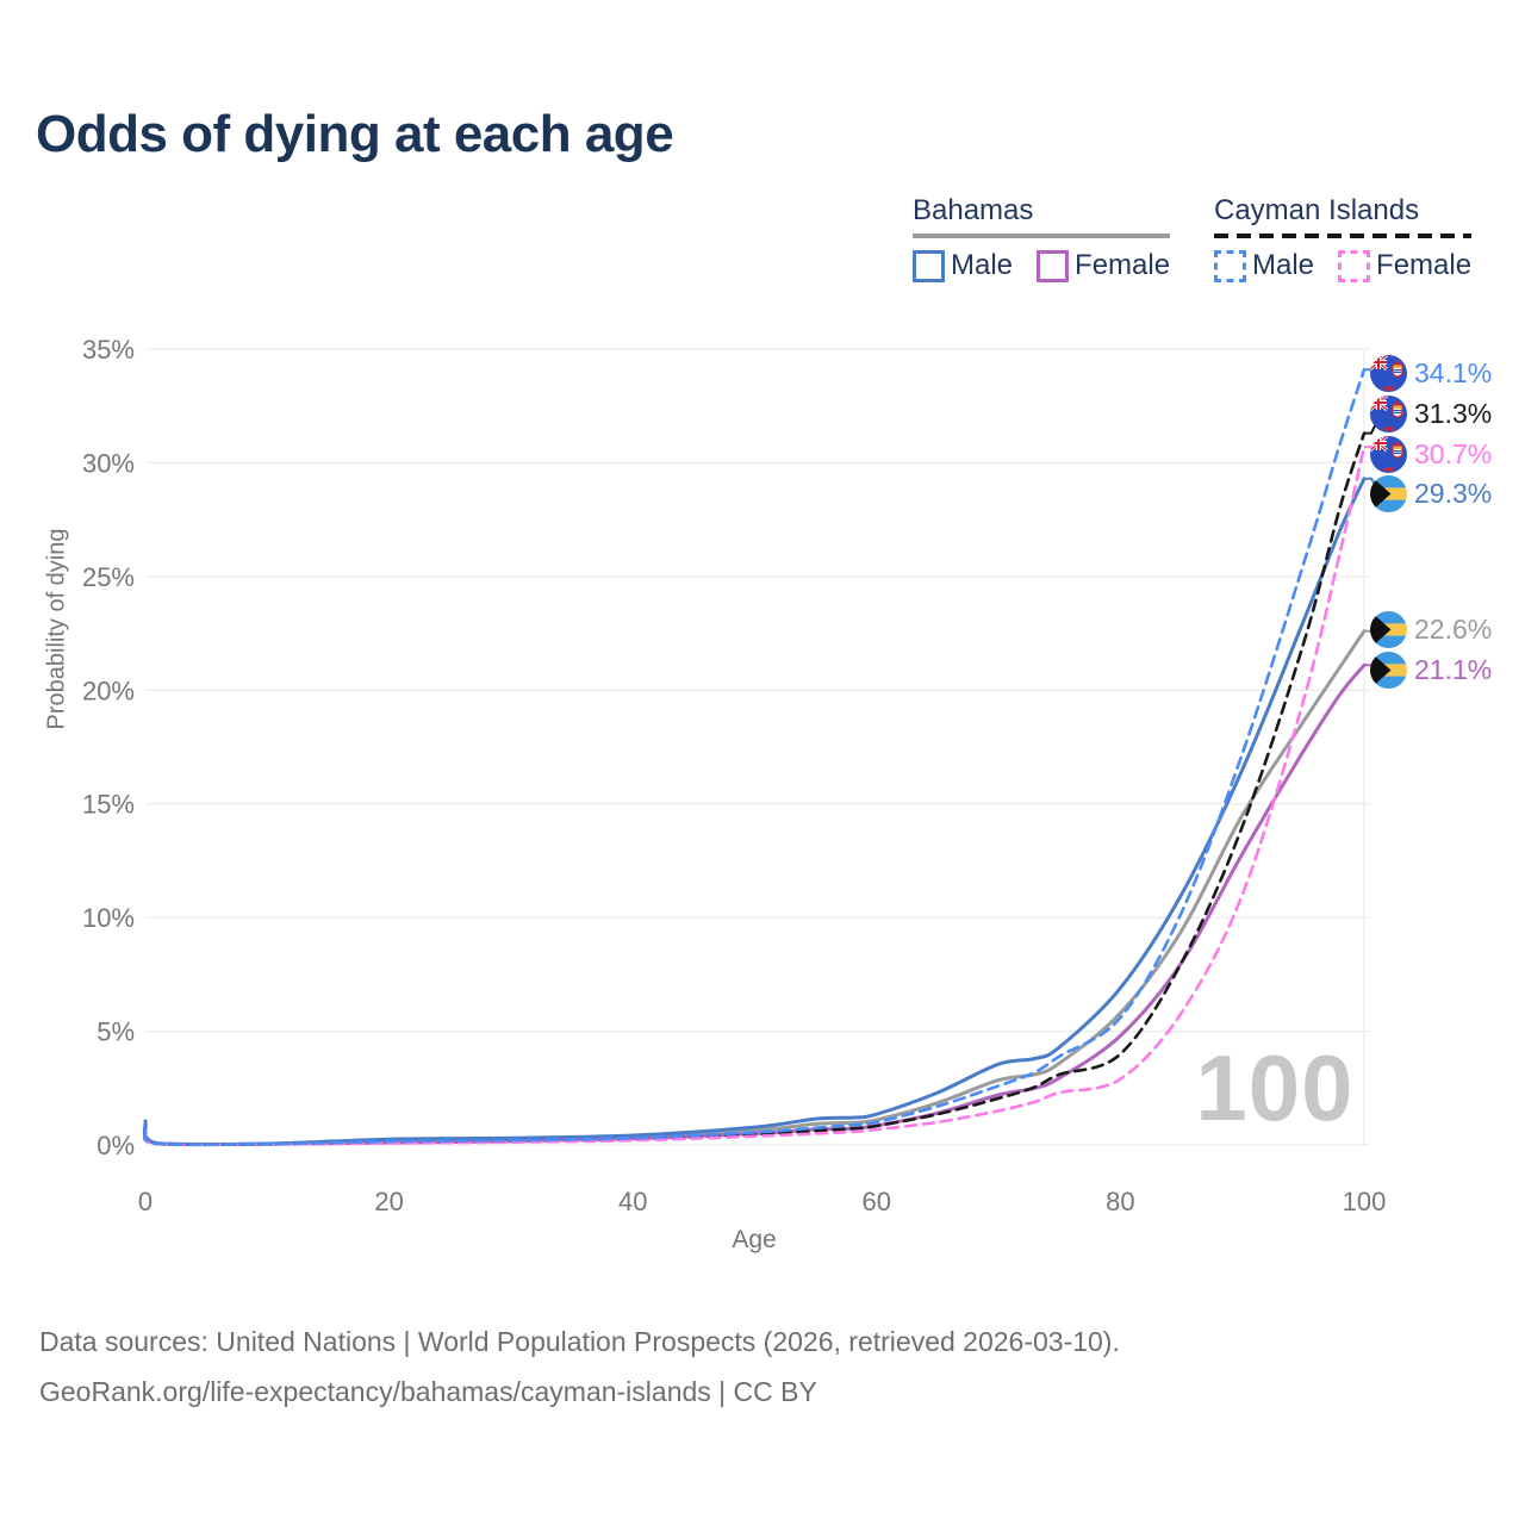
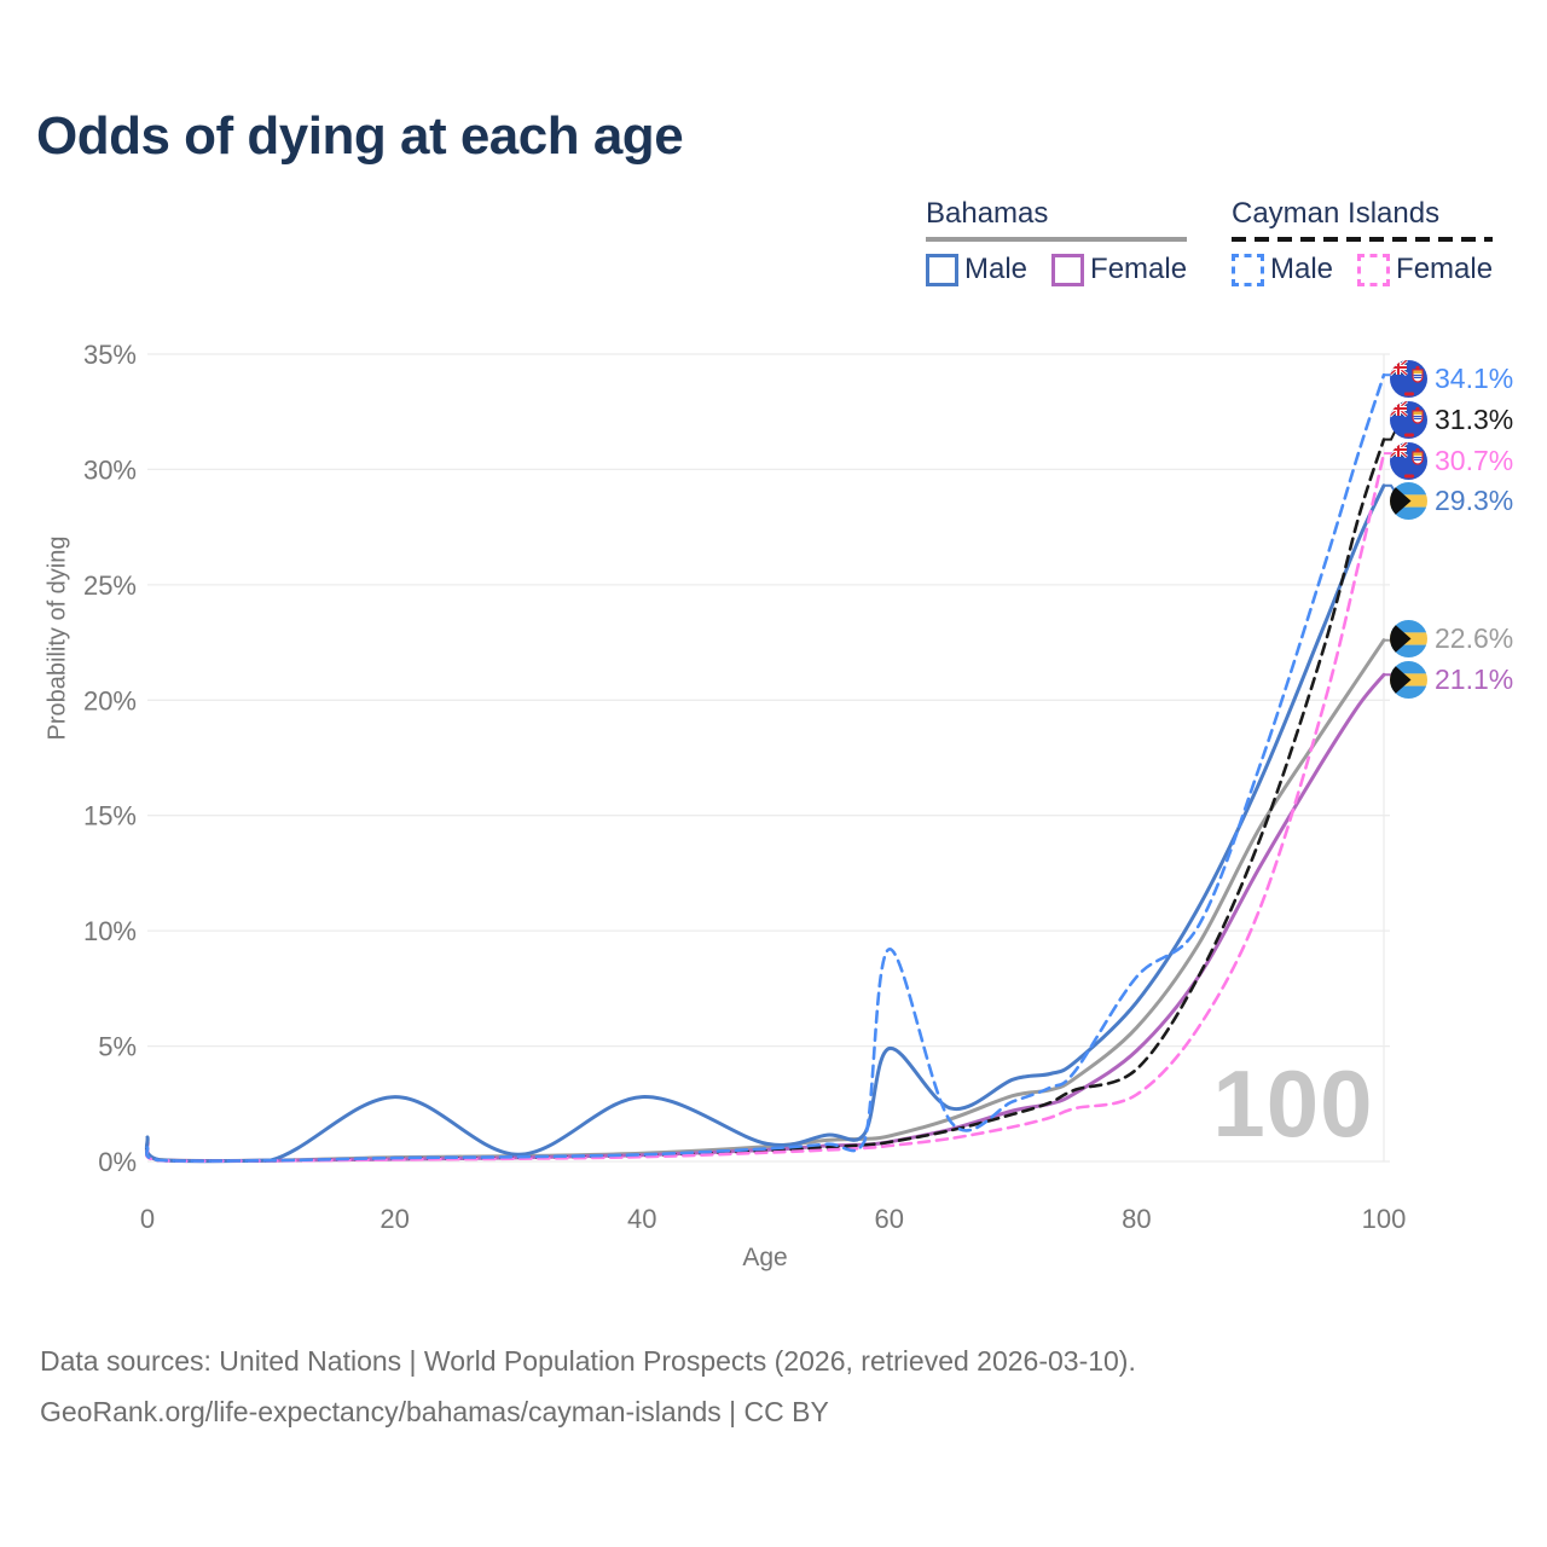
Bahamas Male/20: 0.2% -> 2.8%
Bahamas Male/40: 0.4% -> 2.8%
Bahamas Male/60: 1.4% -> 4.9%
Cayman Islands Male/60: 1.0% -> 9.2%
Cayman Islands Male/80: 5.6% -> 8.0%
